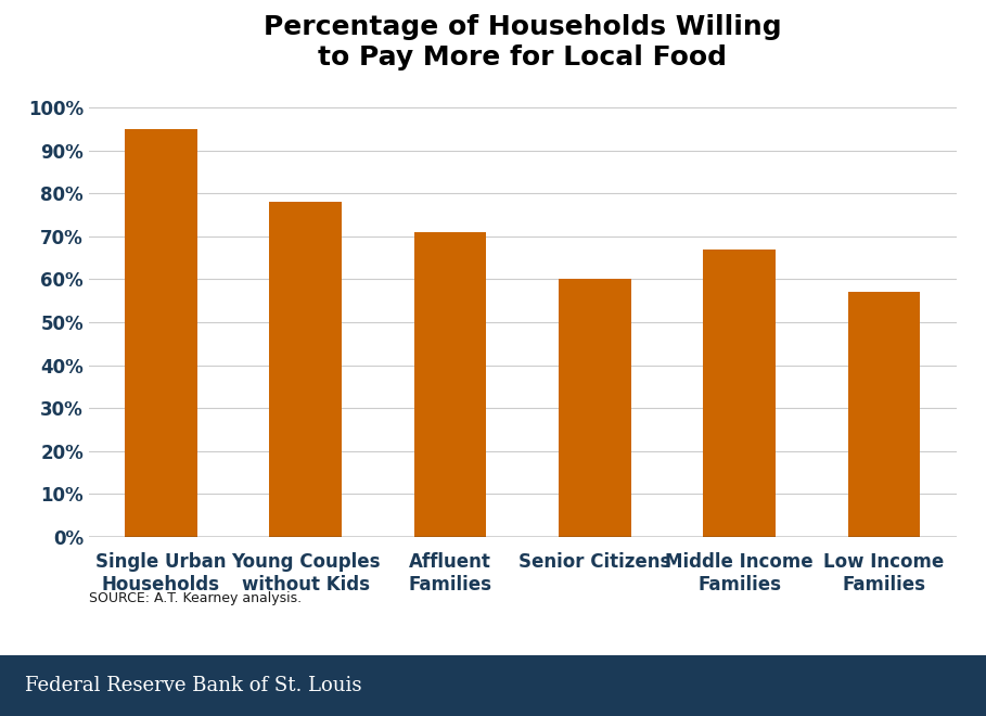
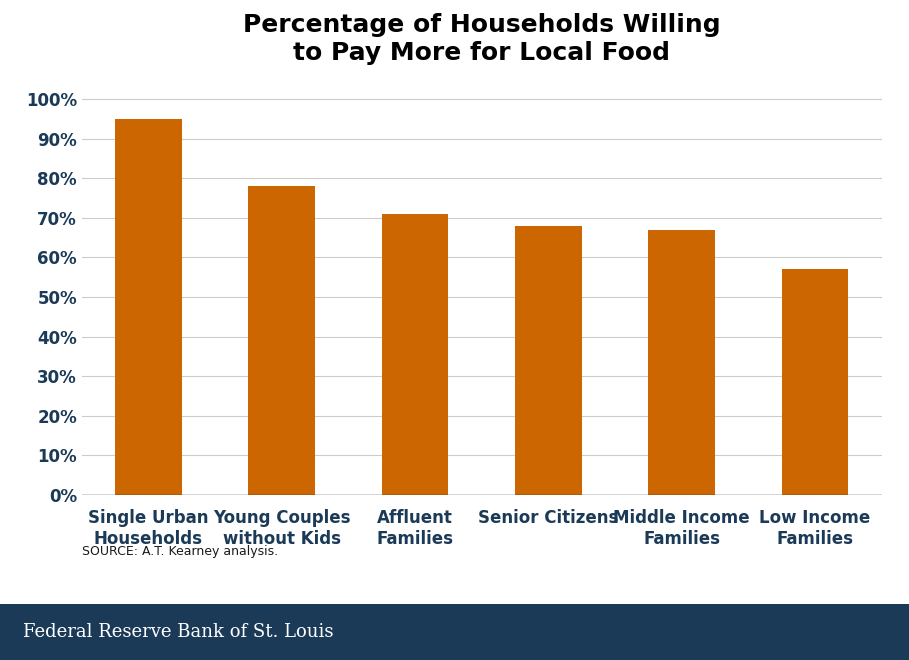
Senior Citizens: 60% -> 68%
